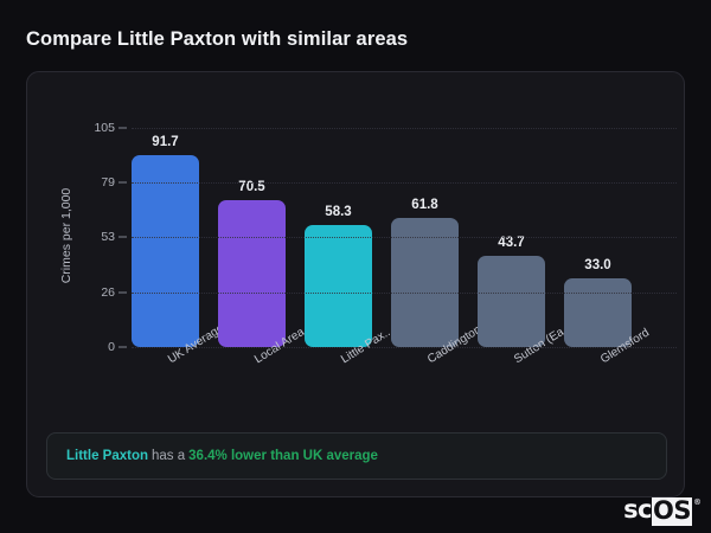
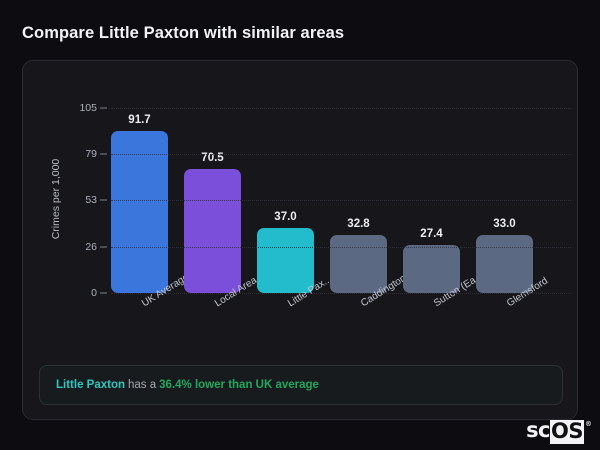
Little Pax...: 58.3 -> 37.0
Caddington: 61.8 -> 32.8
Sutton (Ea...: 43.7 -> 27.4
